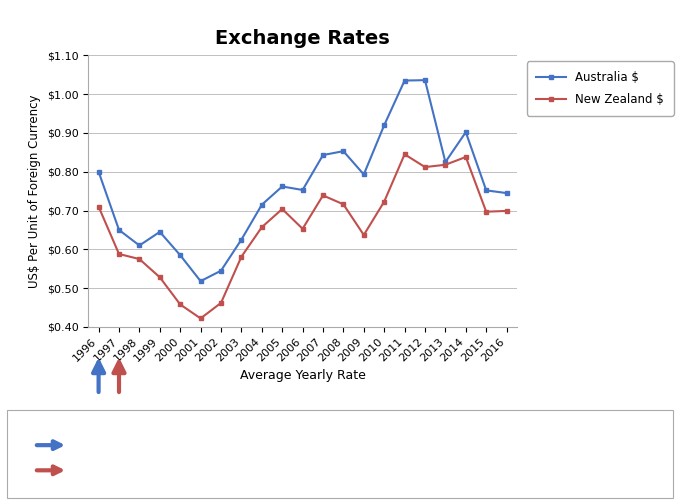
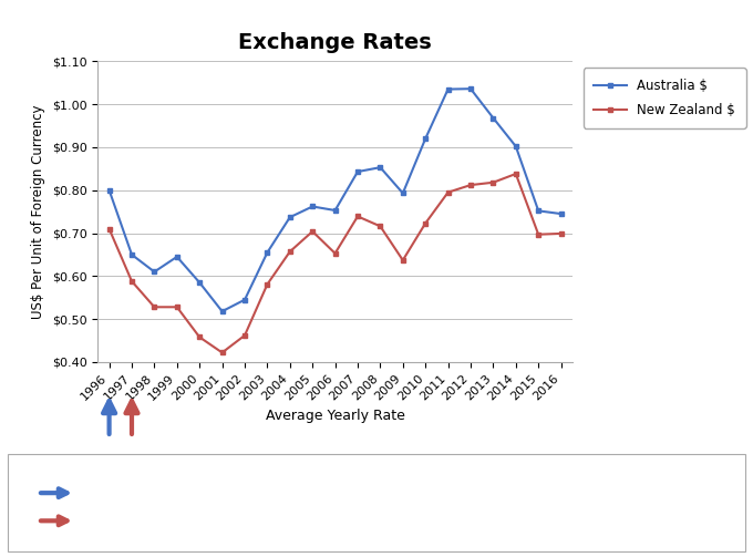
New Zealand $/1998: $0.575 -> $0.528
Australia $/2003: $0.625 -> $0.655
Australia $/2004: $0.715 -> $0.737
New Zealand $/2011: $0.845 -> $0.795
Australia $/2013: $0.825 -> $0.968
